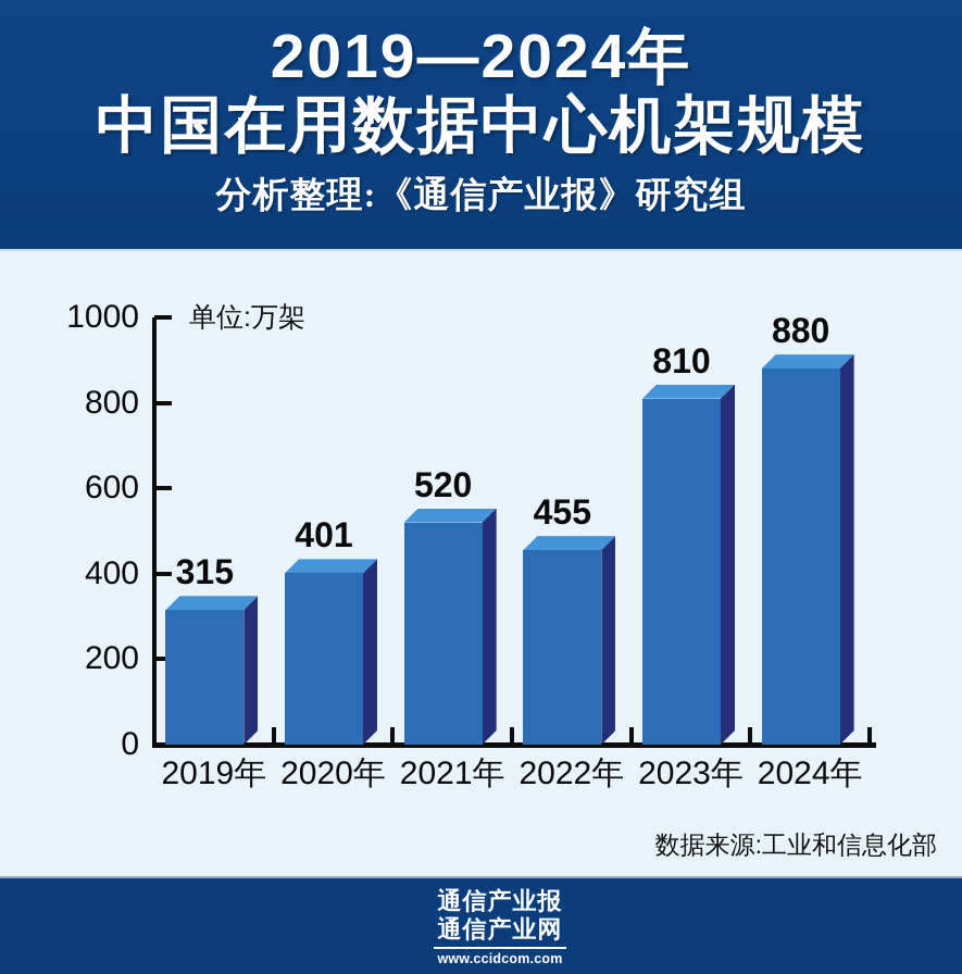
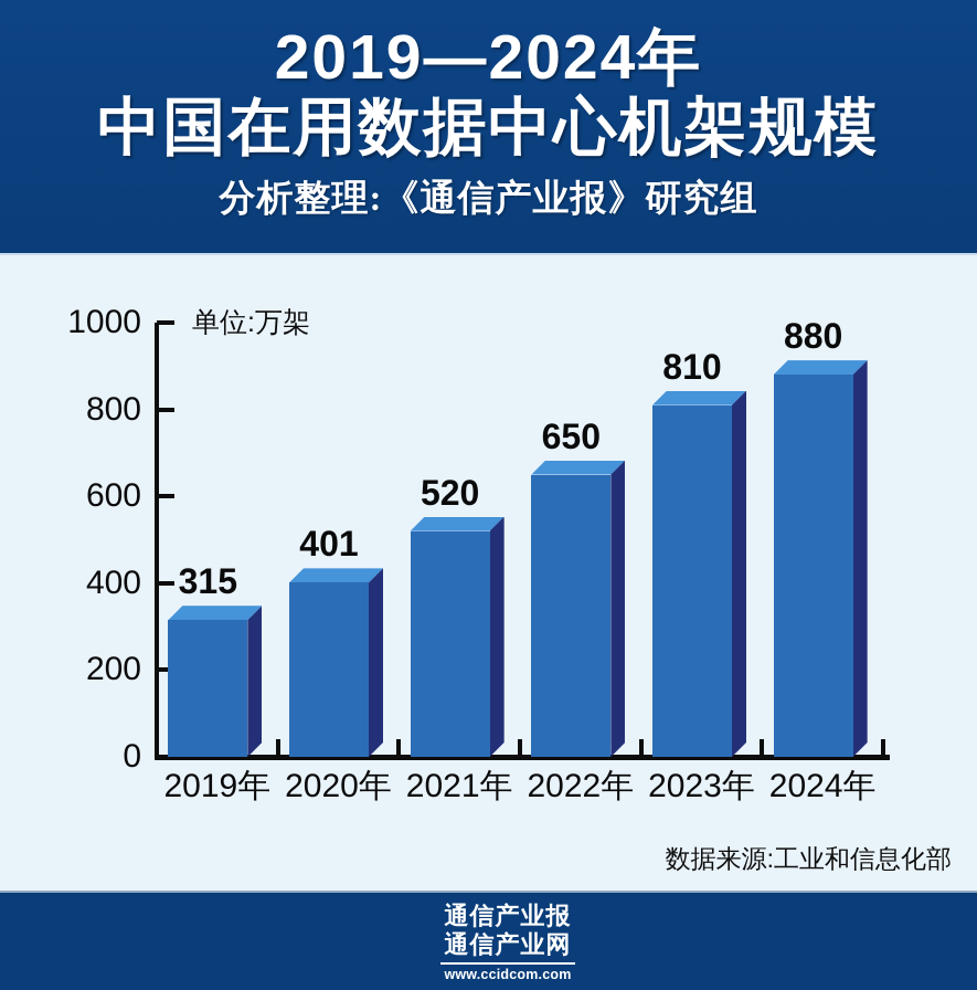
2022年: 455 -> 650
